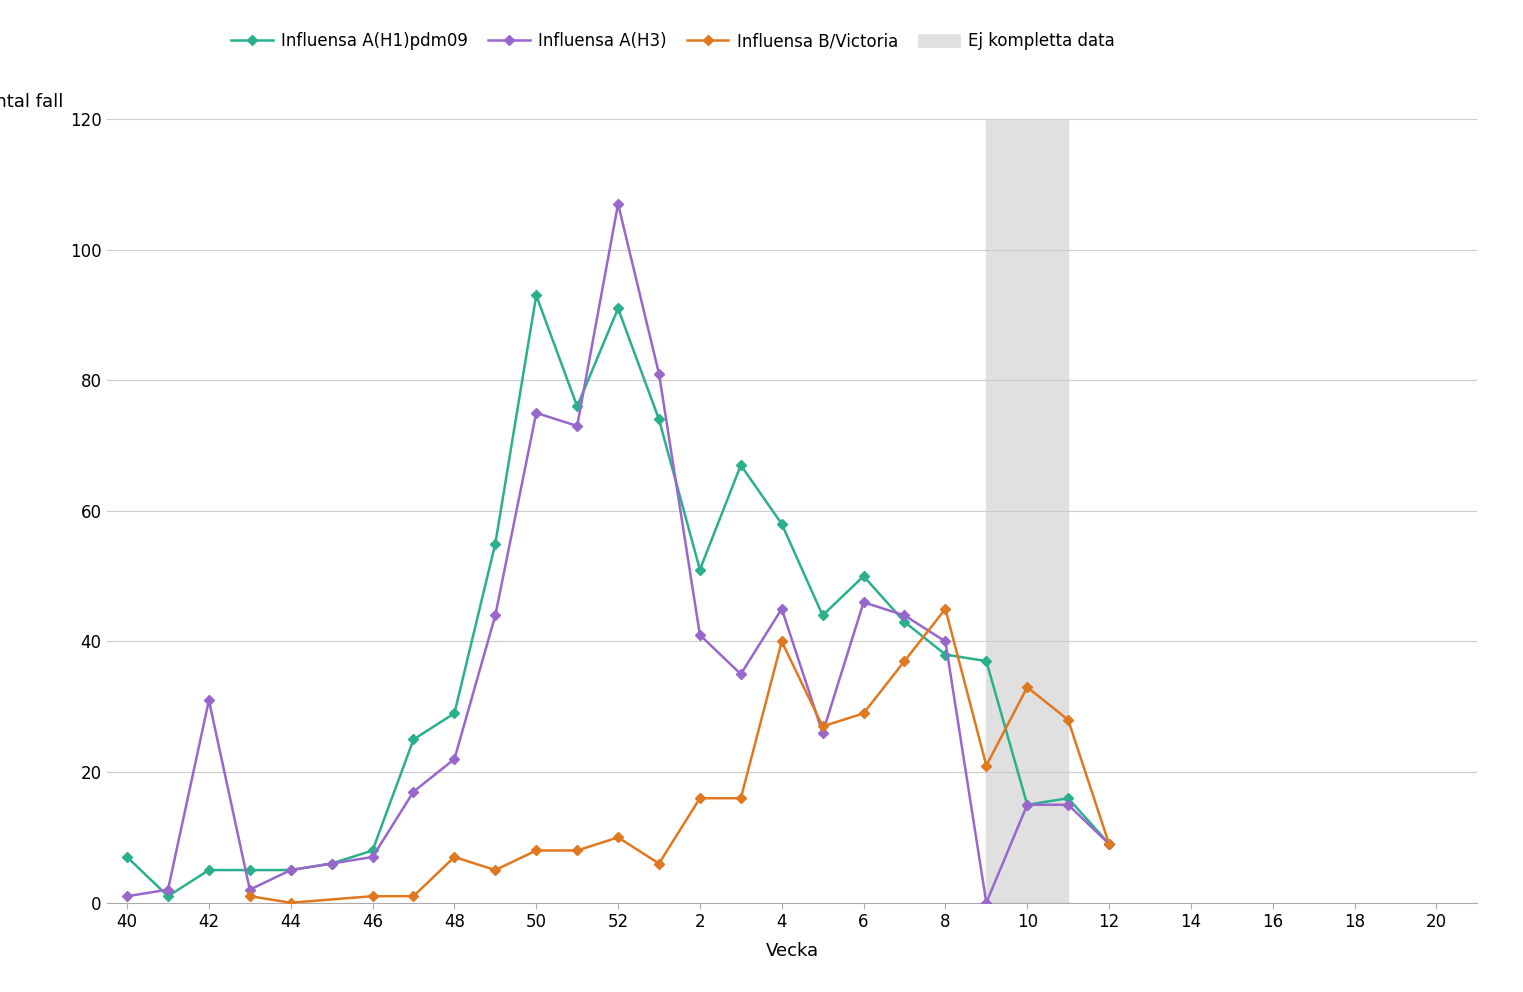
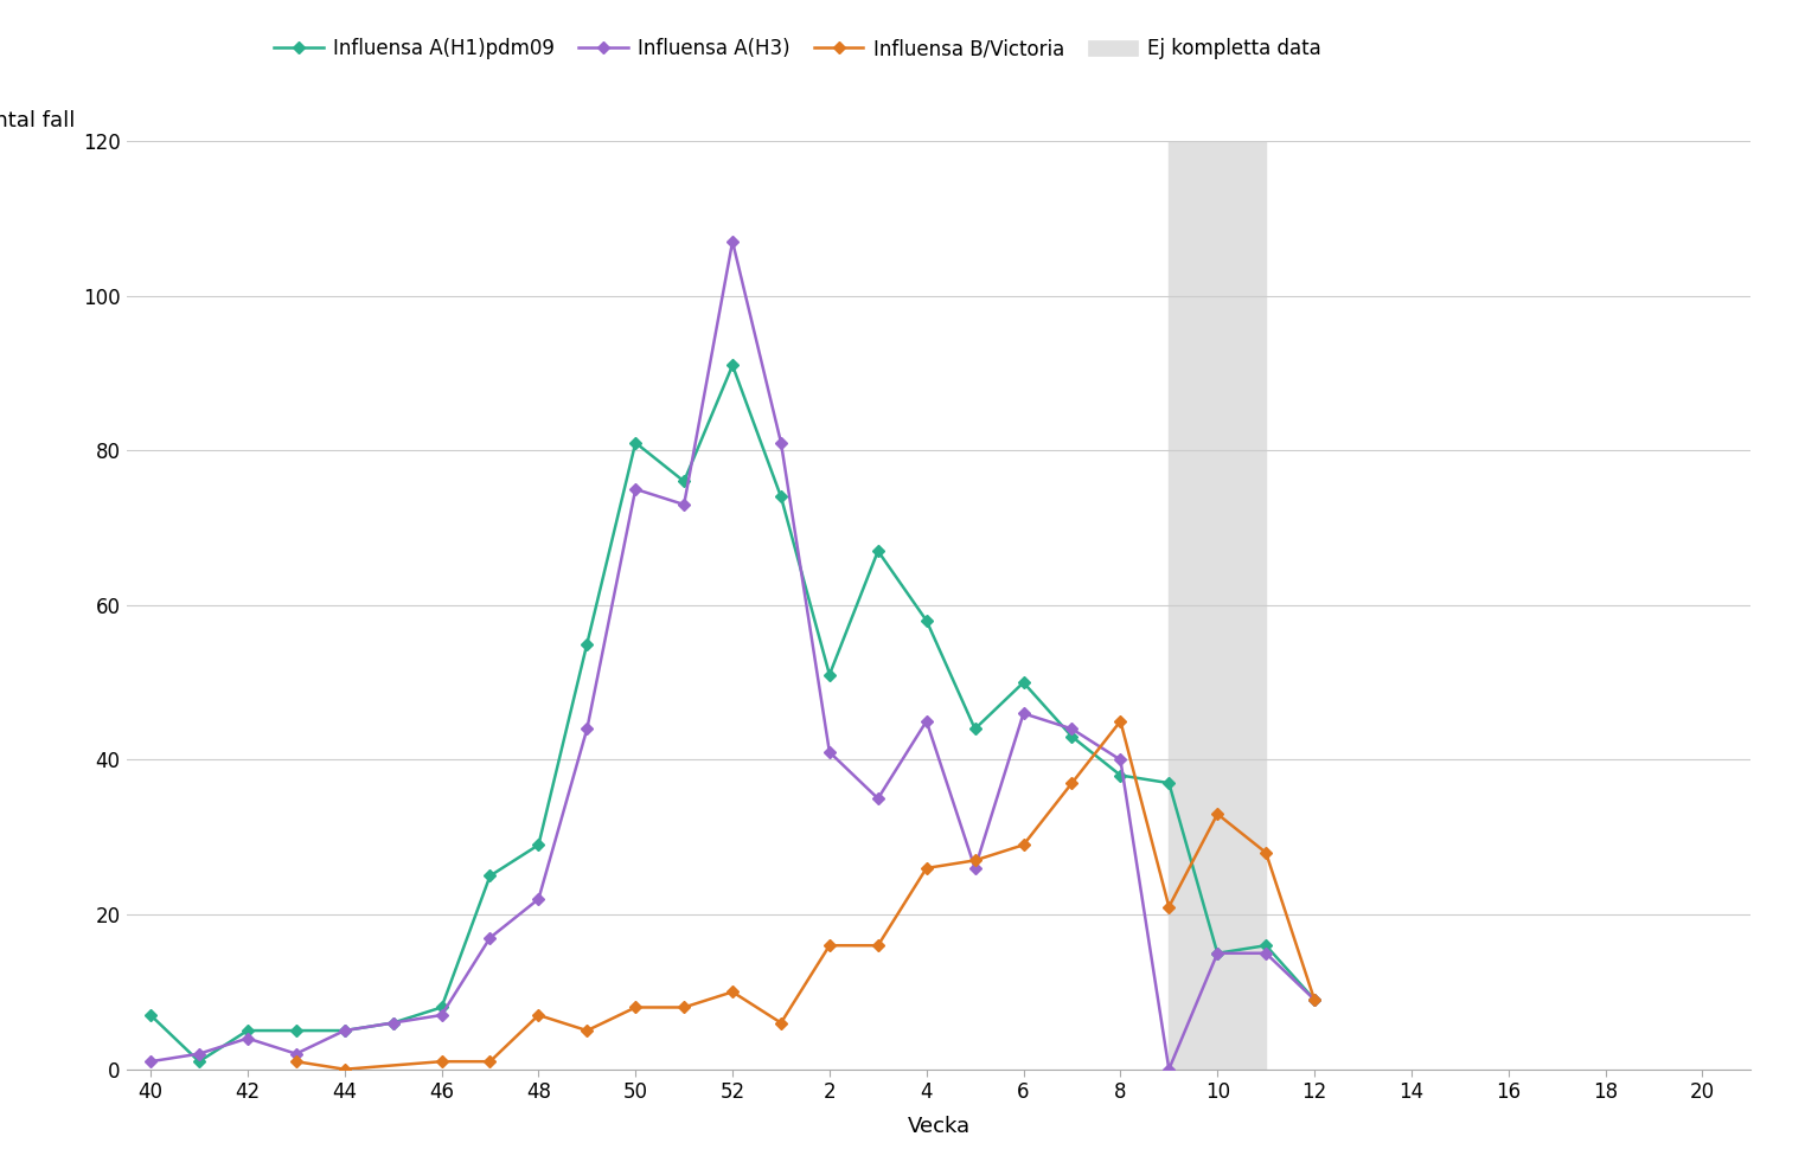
Influensa A(H3)/42: 31 -> 4
Influensa A(H1)pdm09/50: 93 -> 81
Influensa B/Victoria/4: 40 -> 26
